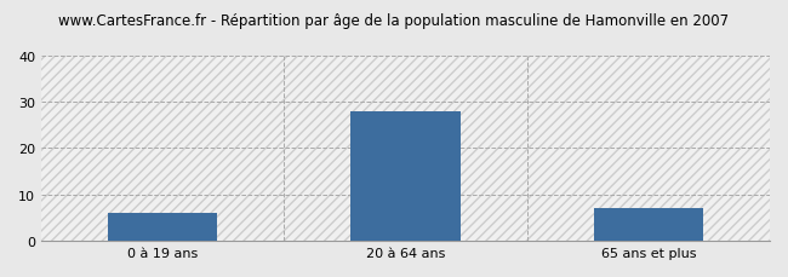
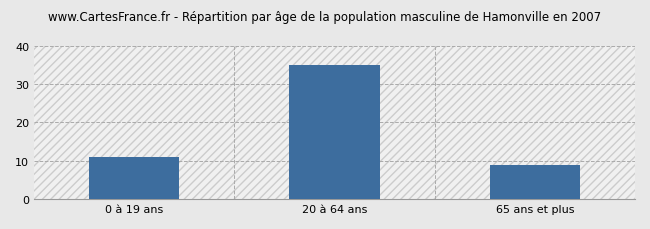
0 à 19 ans: 6 -> 11
20 à 64 ans: 28 -> 35
65 ans et plus: 7 -> 9
